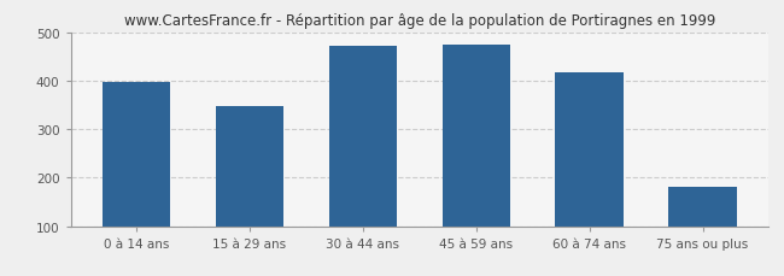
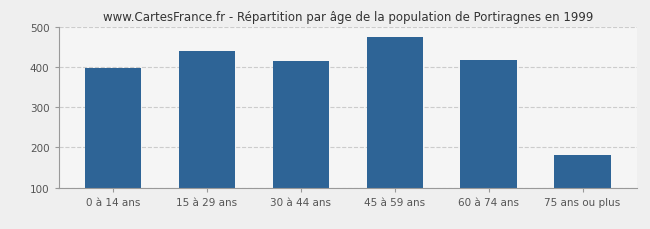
15 à 29 ans: 348 -> 440
30 à 44 ans: 472 -> 415
